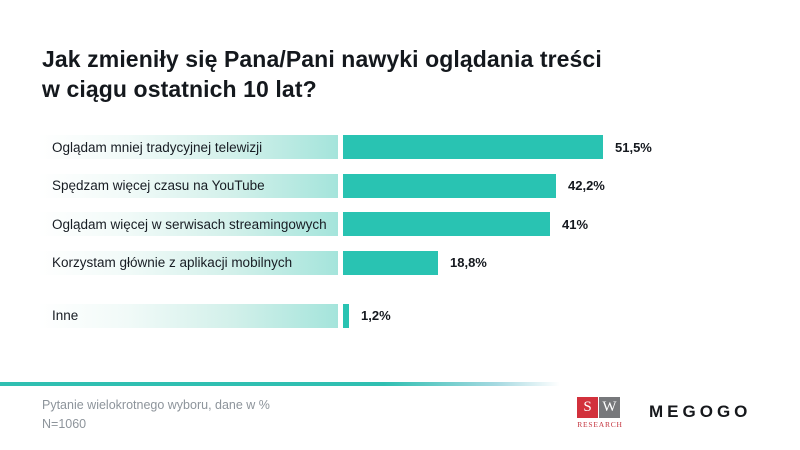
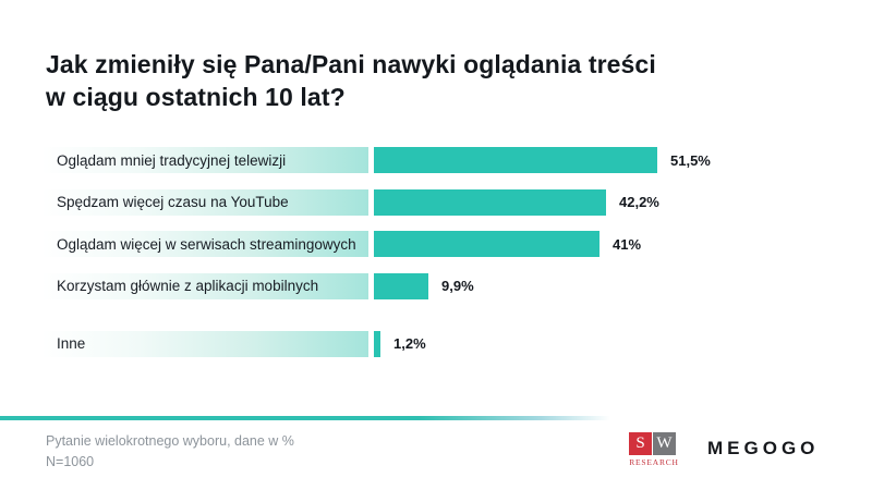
Korzystam głównie z aplikacji mobilnych: 18,8% -> 9,9%
